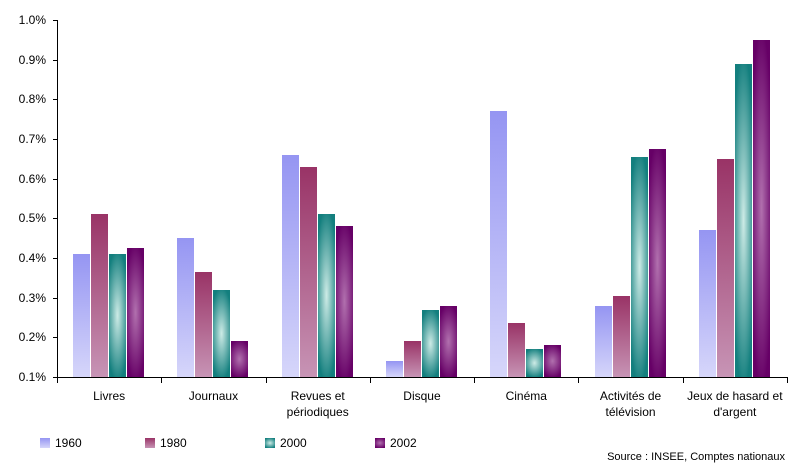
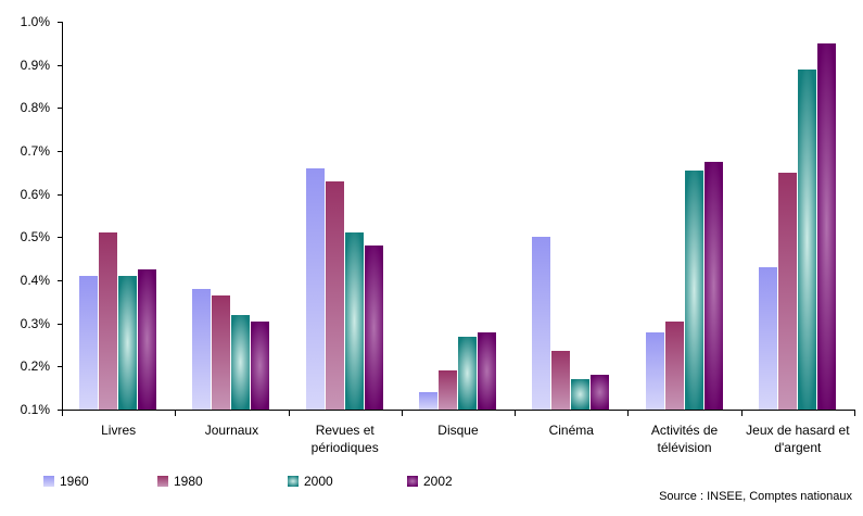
1960/Journaux: 0.45% -> 0.38%
2002/Journaux: 0.19% -> 0.30%
1960/Cinéma: 0.77% -> 0.50%
1960/Jeux de hasard et d'argent: 0.47% -> 0.43%
